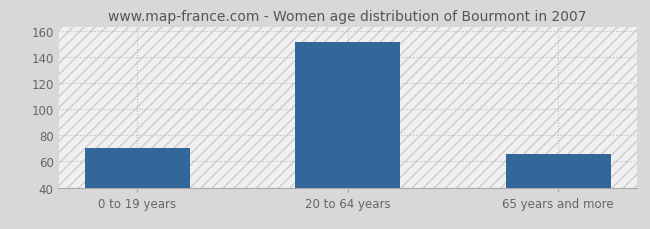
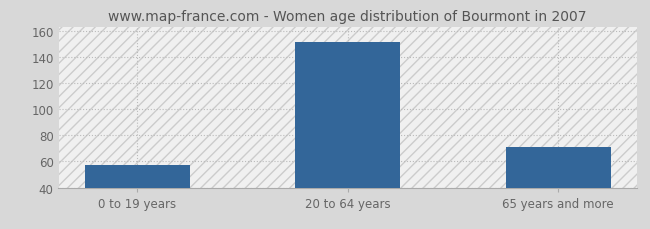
0 to 19 years: 70 -> 57
65 years and more: 66 -> 71
